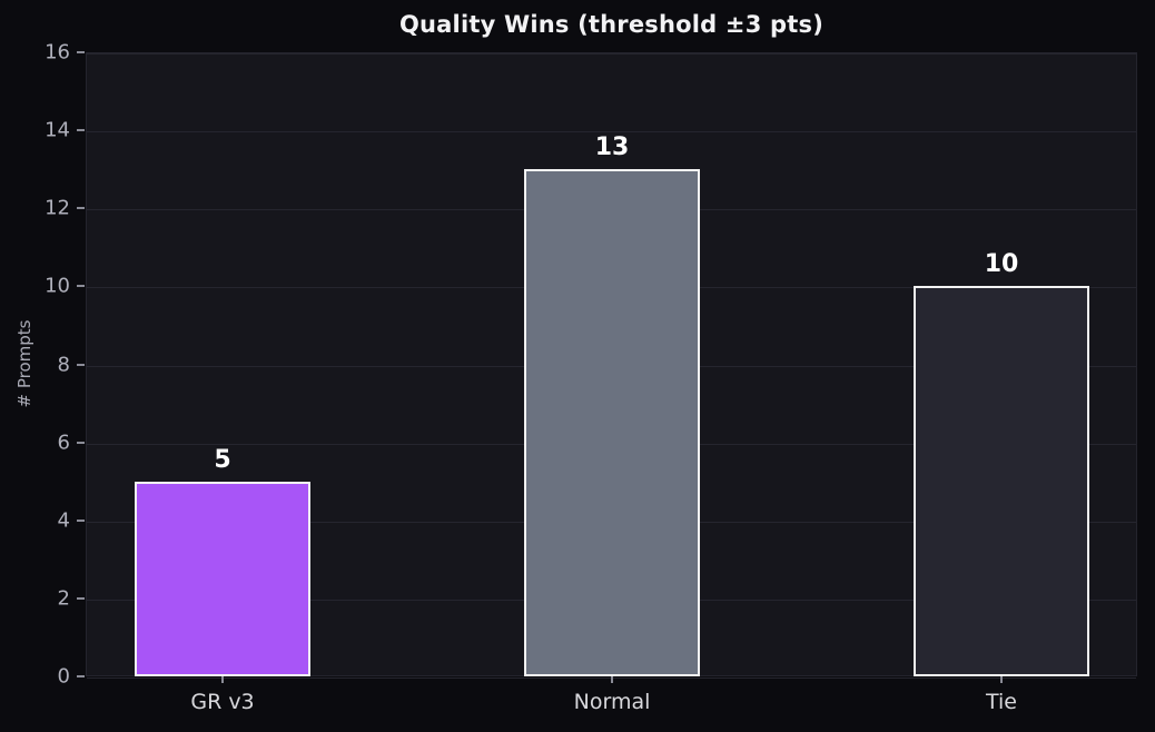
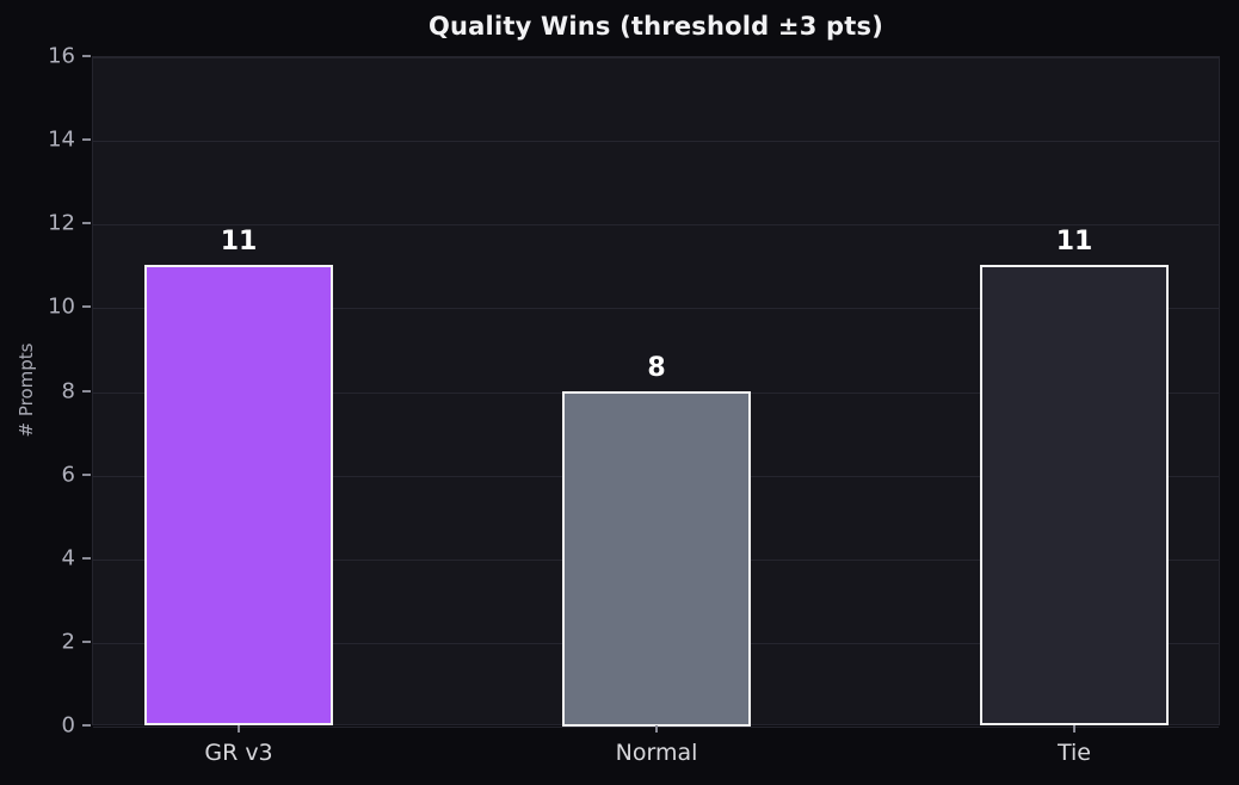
GR v3: 5 -> 11
Normal: 13 -> 8
Tie: 10 -> 11
